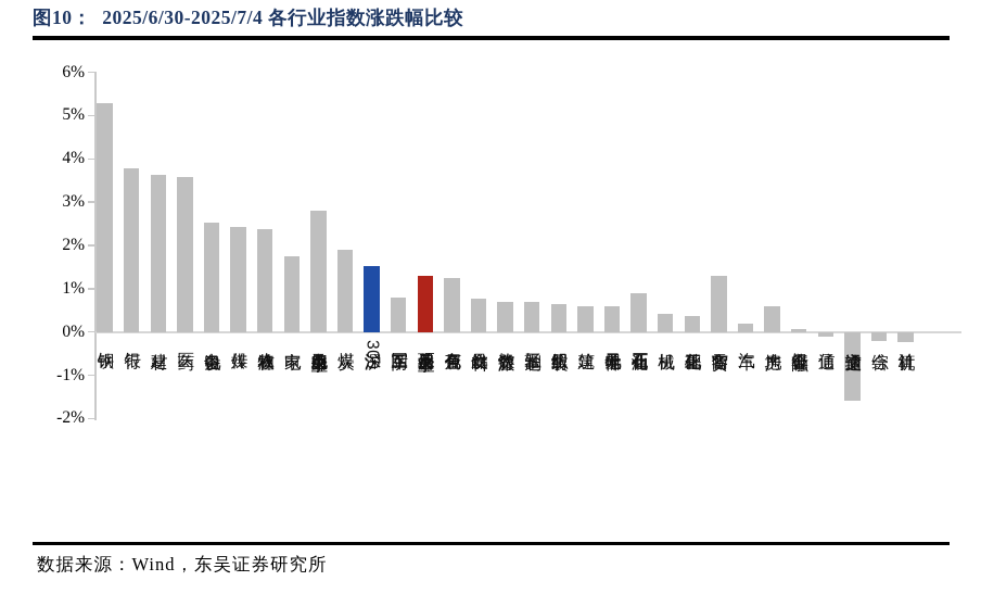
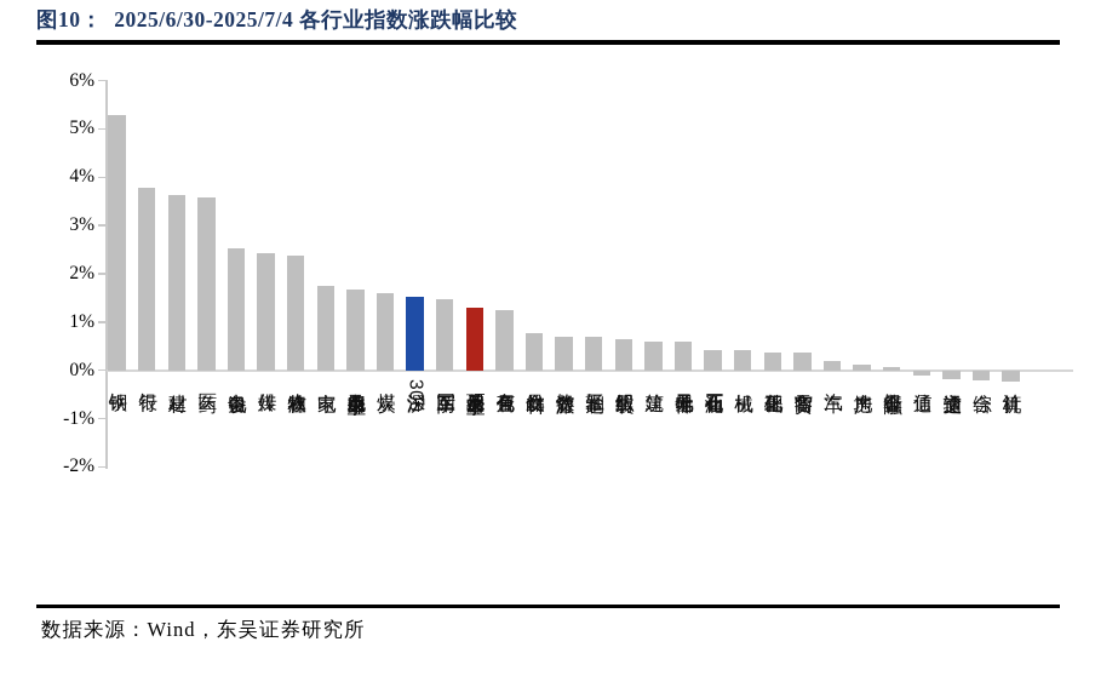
电力及公用事业: 2.8% -> 1.7%
煤炭: 1.9% -> 1.6%
国防军工: 0.8% -> 1.5%
石油石化: 0.9% -> 0.4%
商贸零售: 1.3% -> 0.4%
房地产: 0.6% -> 0.1%
交通运输: -1.6% -> -0.2%
